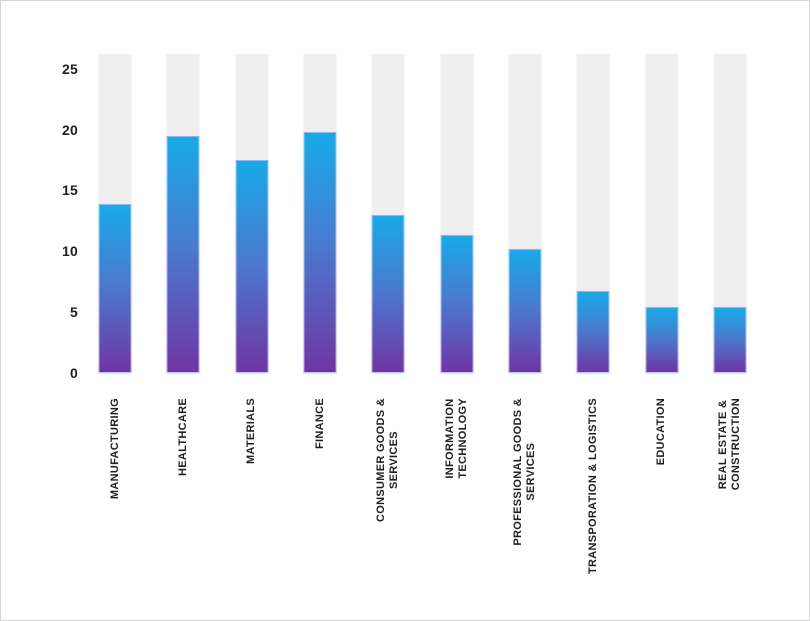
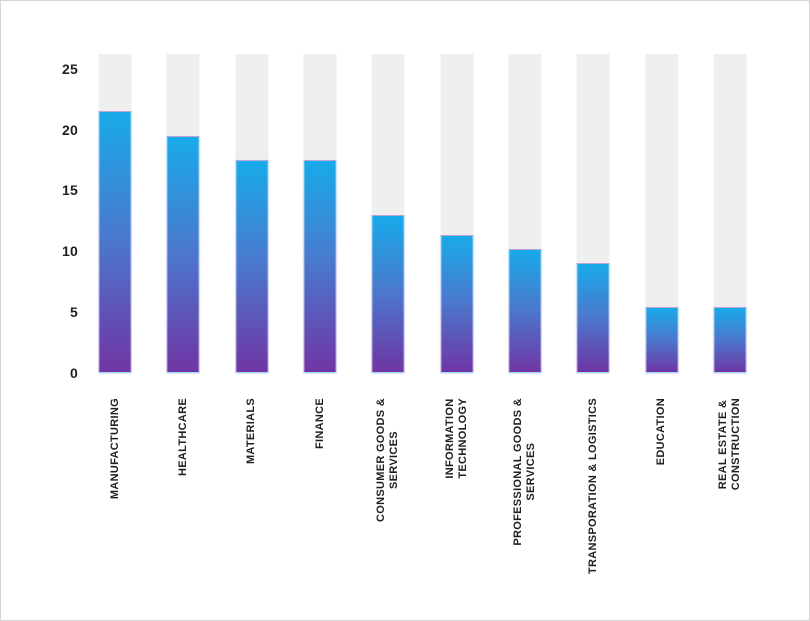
MANUFACTURING: 13.9 -> 21.5
FINANCE: 19.8 -> 17.5
TRANSPORATION & LOGISTICS: 6.7 -> 9.0
